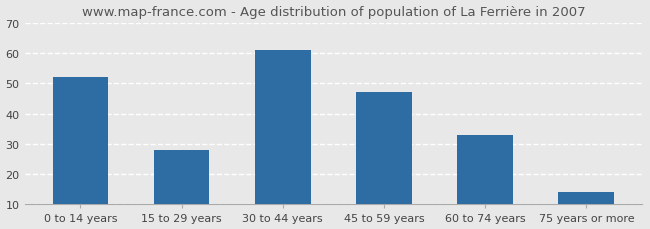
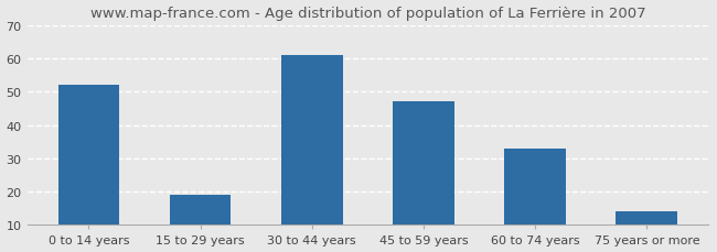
15 to 29 years: 28 -> 19
